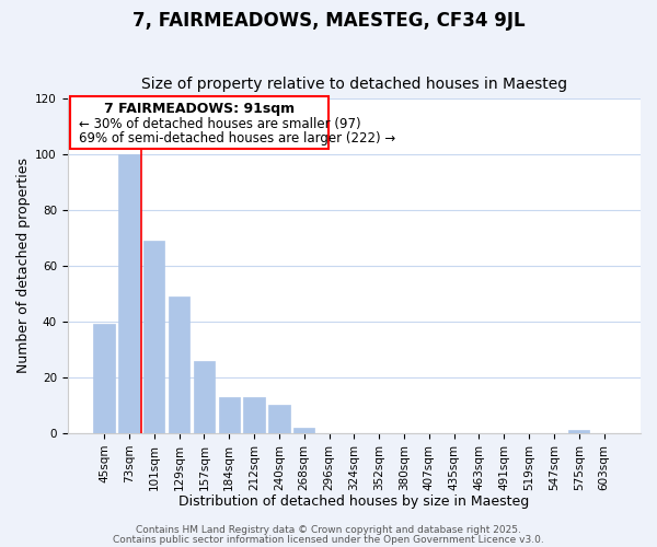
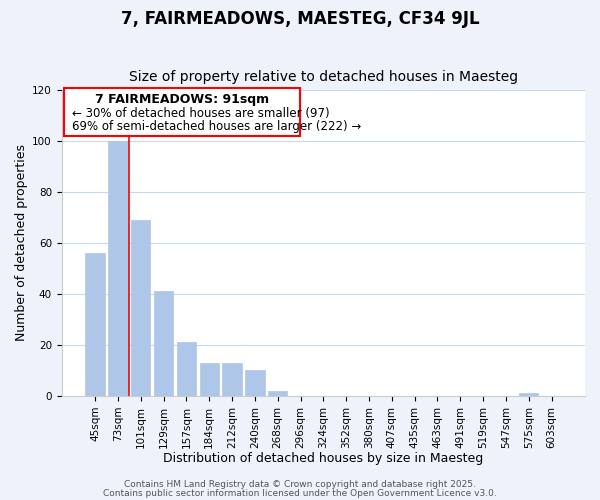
45sqm: 39 -> 56
129sqm: 49 -> 41
157sqm: 26 -> 21
